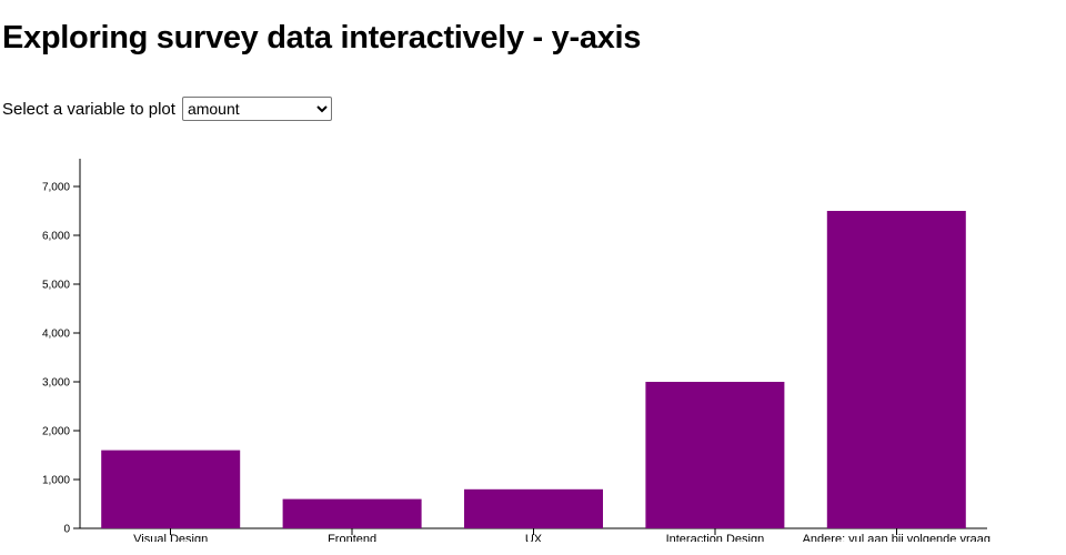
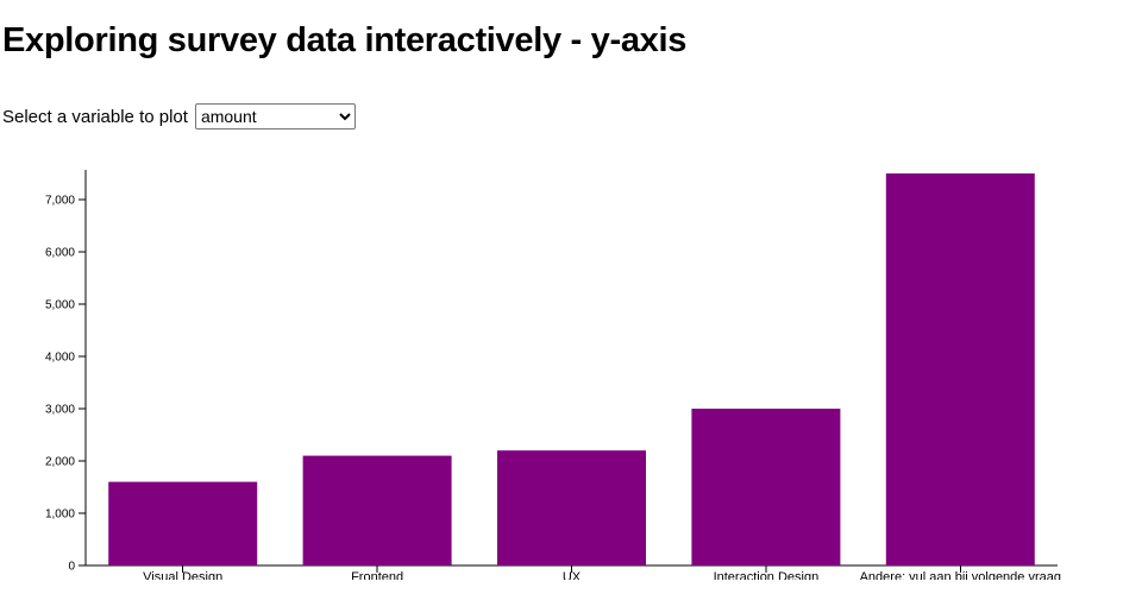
Frontend: 600 -> 2100
UX: 800 -> 2200
Andere; vul aan bij volgende vraag: 6500 -> 7500
